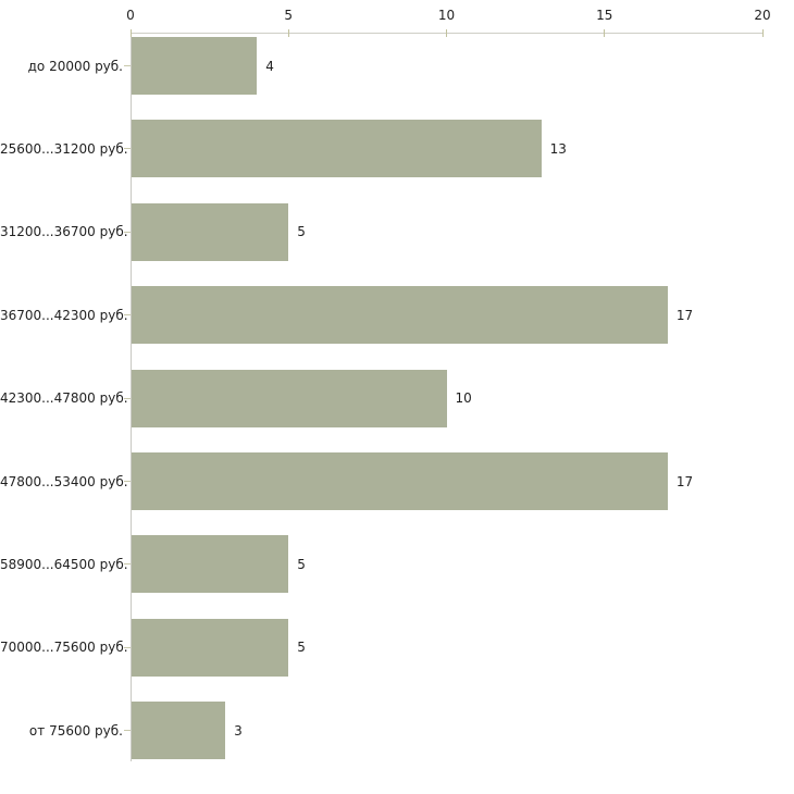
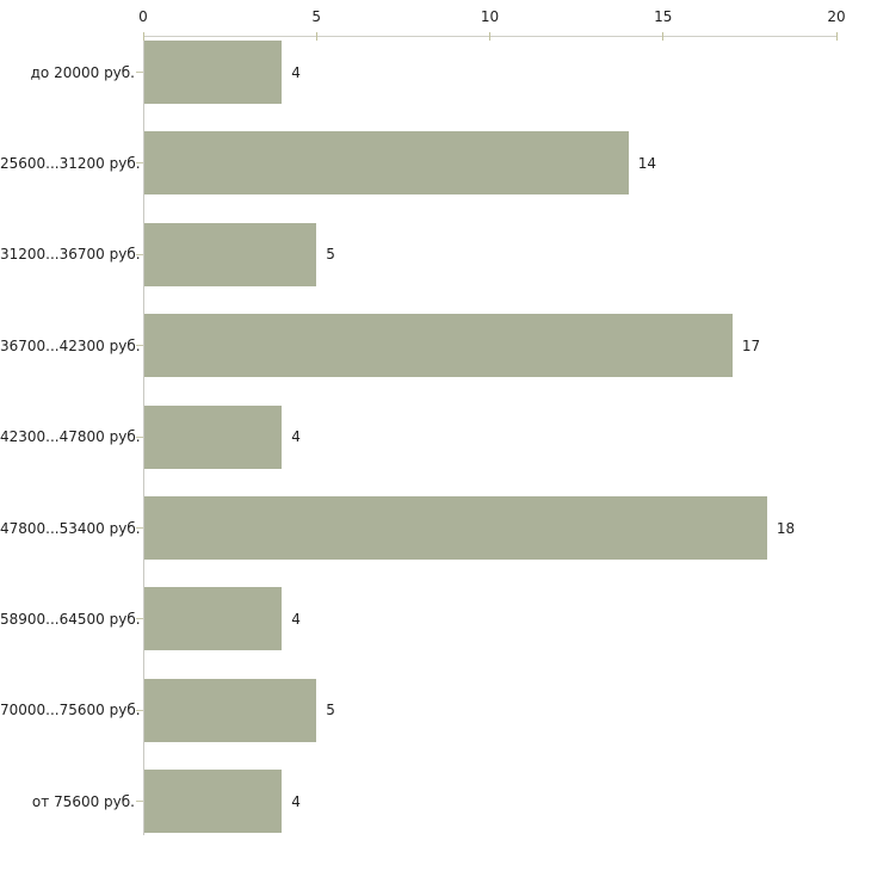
25600...31200 руб.: 13 -> 14
42300...47800 руб.: 10 -> 4
47800...53400 руб.: 17 -> 18
58900...64500 руб.: 5 -> 4
от 75600 руб.: 3 -> 4
